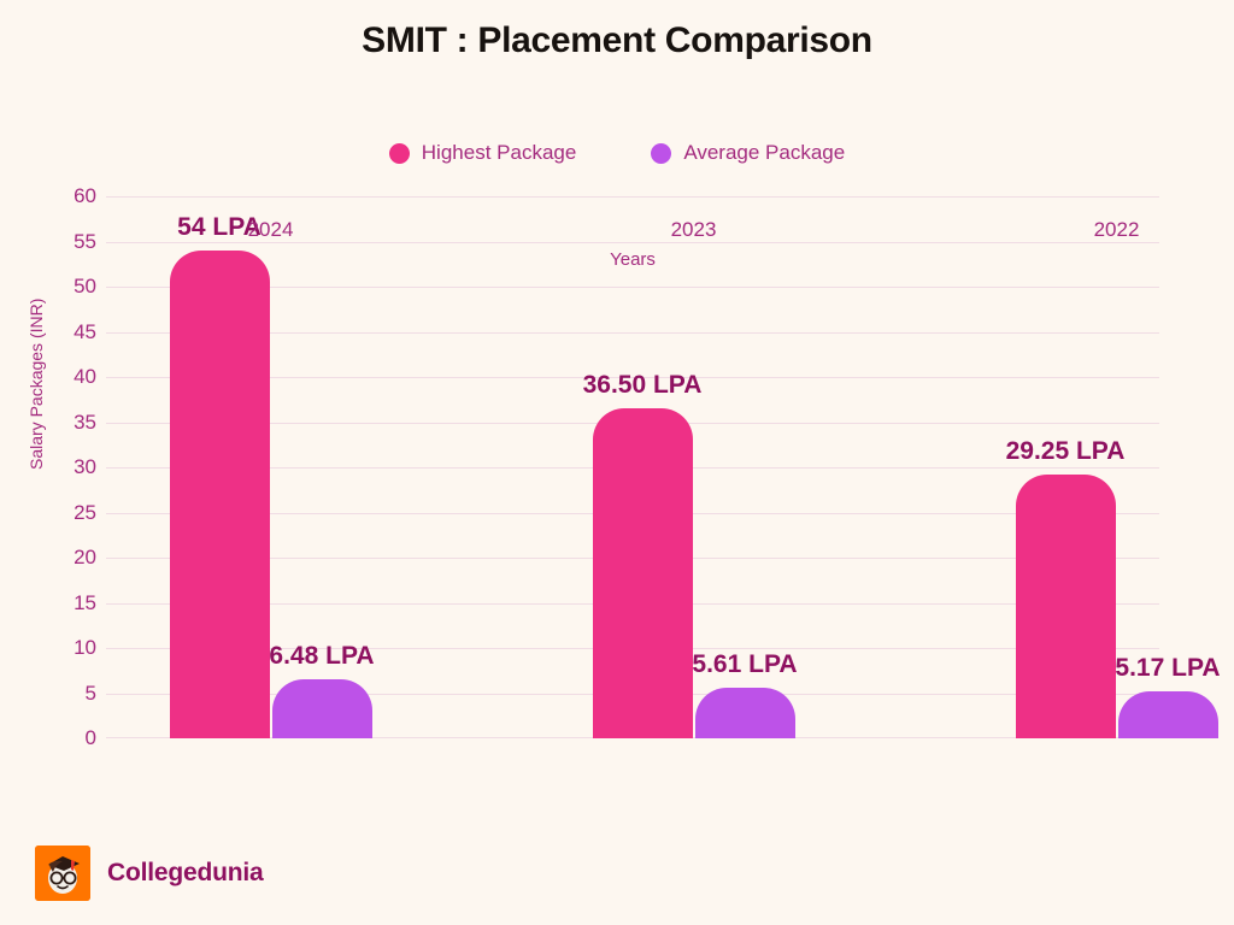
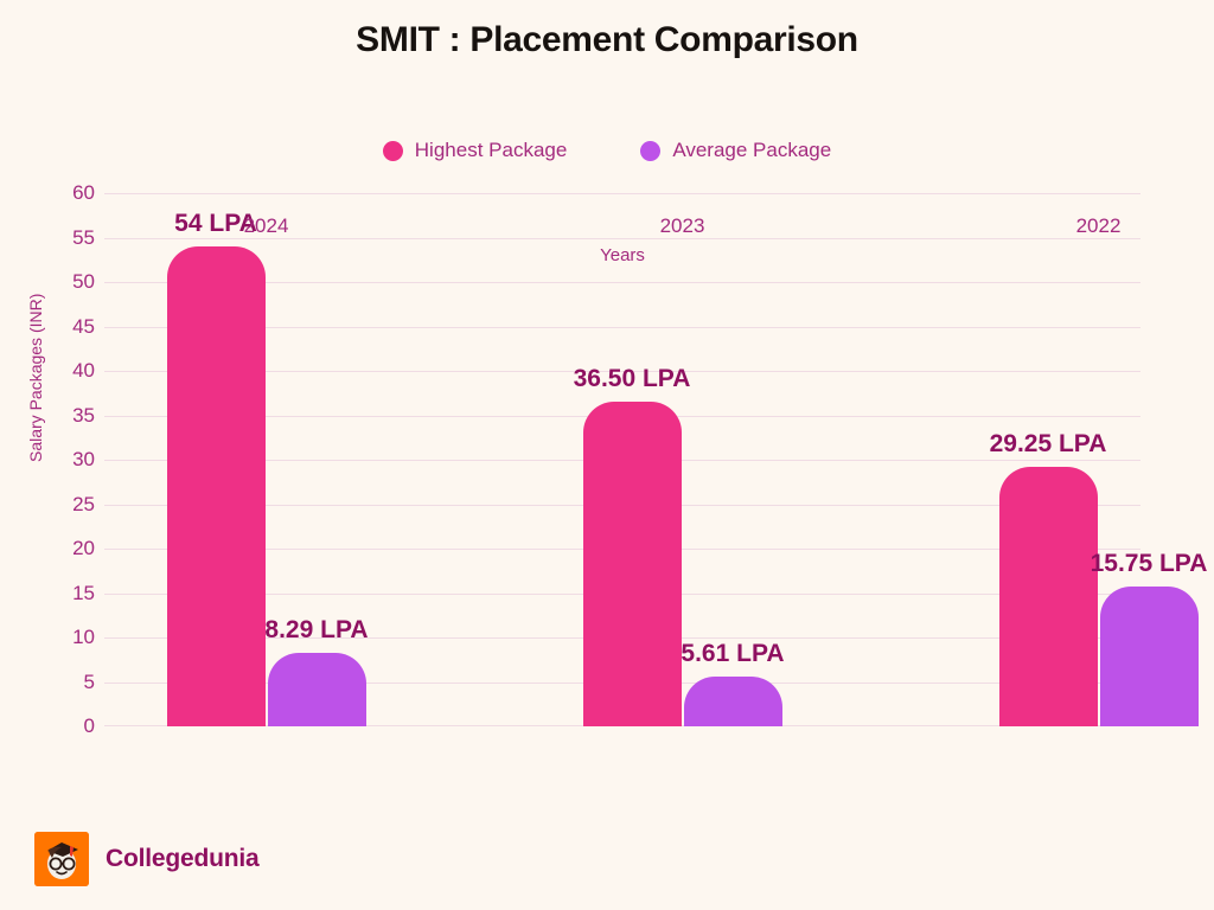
Average Package/2024: 6.48 -> 8.29
Average Package/2022: 5.17 -> 15.75
